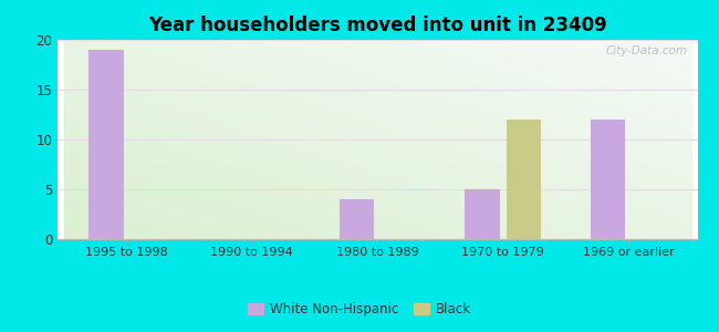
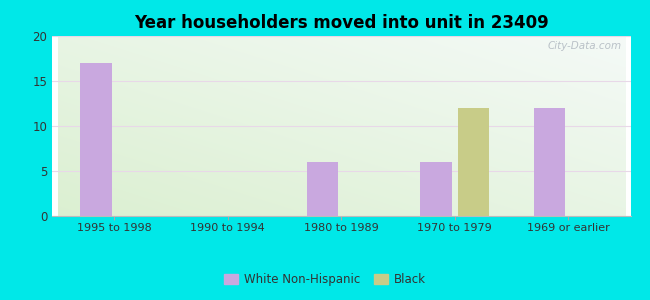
White Non-Hispanic/1995 to 1998: 19 -> 17
White Non-Hispanic/1980 to 1989: 4 -> 6
White Non-Hispanic/1970 to 1979: 5 -> 6
